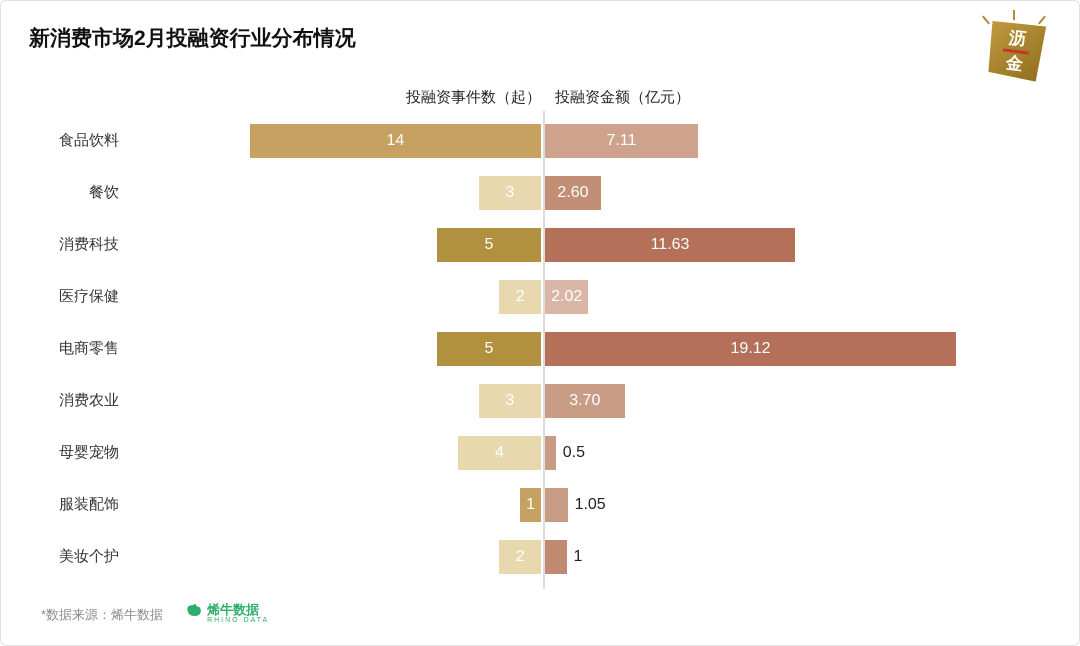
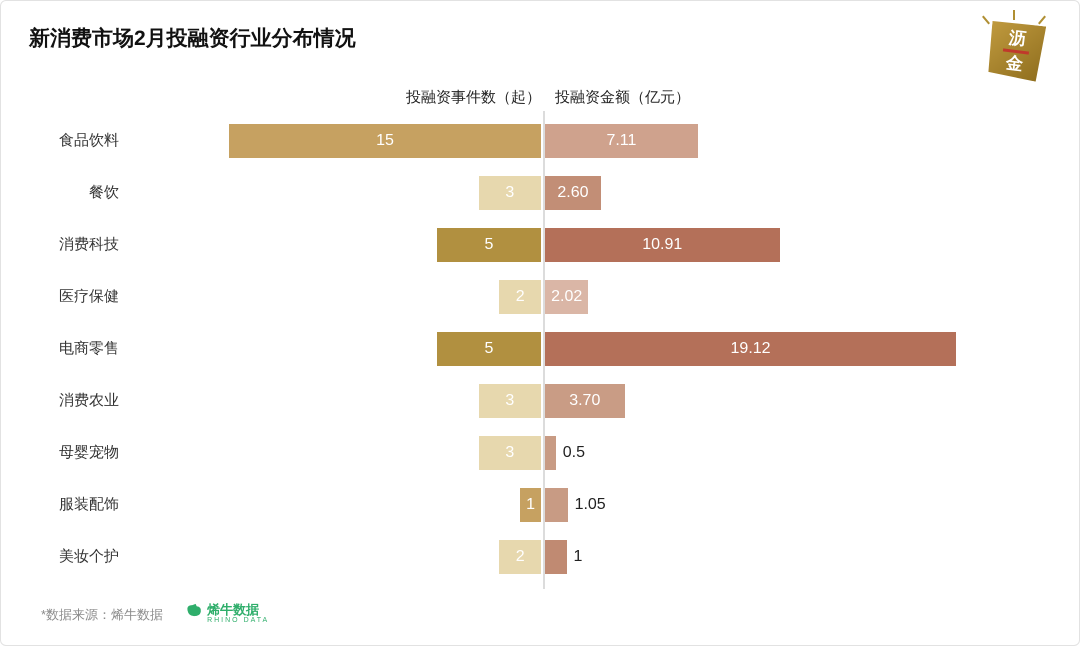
投融资事件数（起）/食品饮料: 14 -> 15
投融资金额（亿元）/消费科技: 11.63 -> 10.91
投融资事件数（起）/母婴宠物: 4 -> 3
